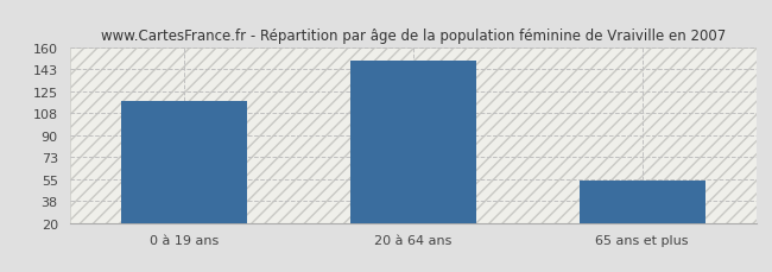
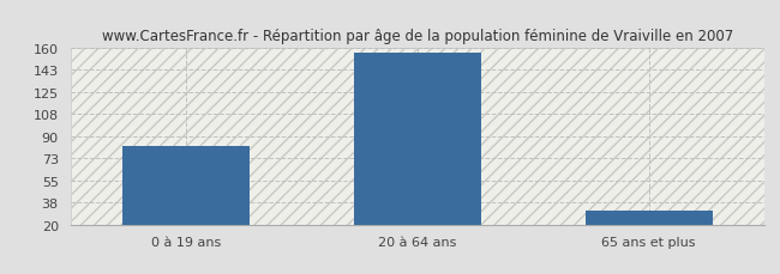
0 à 19 ans: 118 -> 82
20 à 64 ans: 150 -> 157
65 ans et plus: 54 -> 31
